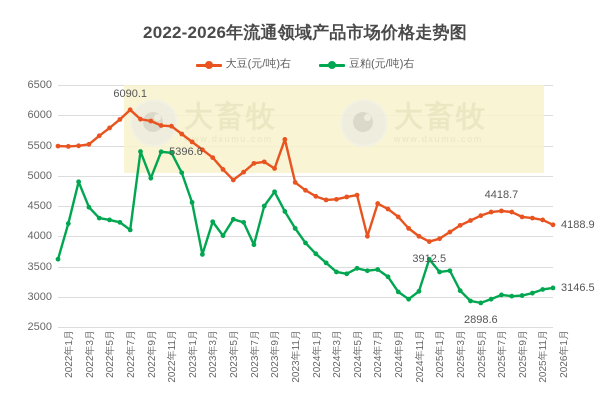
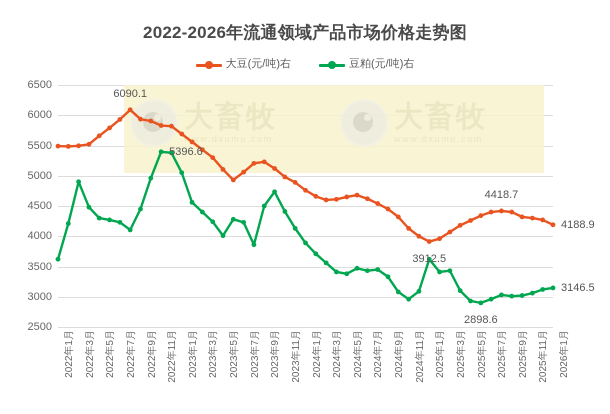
豆粕(元/吨)右/2022年9月: 5400 -> 4400
豆粕(元/吨)右/2023年3月: 3700 -> 4400
大豆(元/吨)右/2023年11月: 5600 -> 5000
大豆(元/吨)右/2024年7月: 4000 -> 4600
